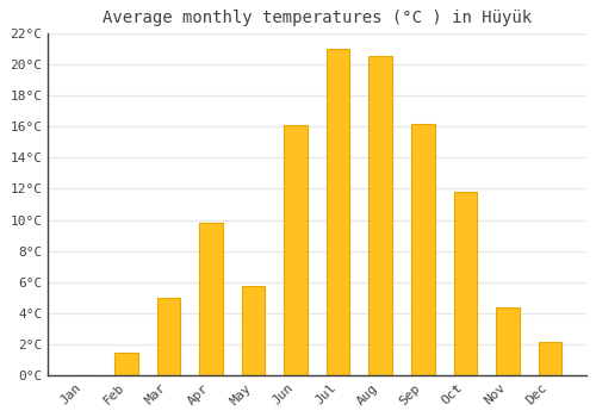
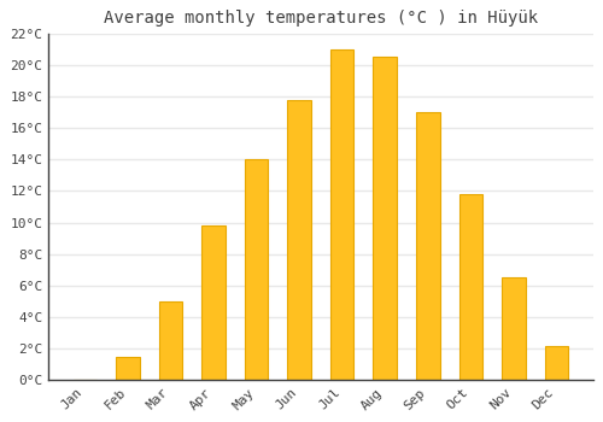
May: 5.8°C -> 14.0°C
Jun: 16.1°C -> 17.8°C
Sep: 16.2°C -> 17.0°C
Nov: 4.4°C -> 6.5°C
